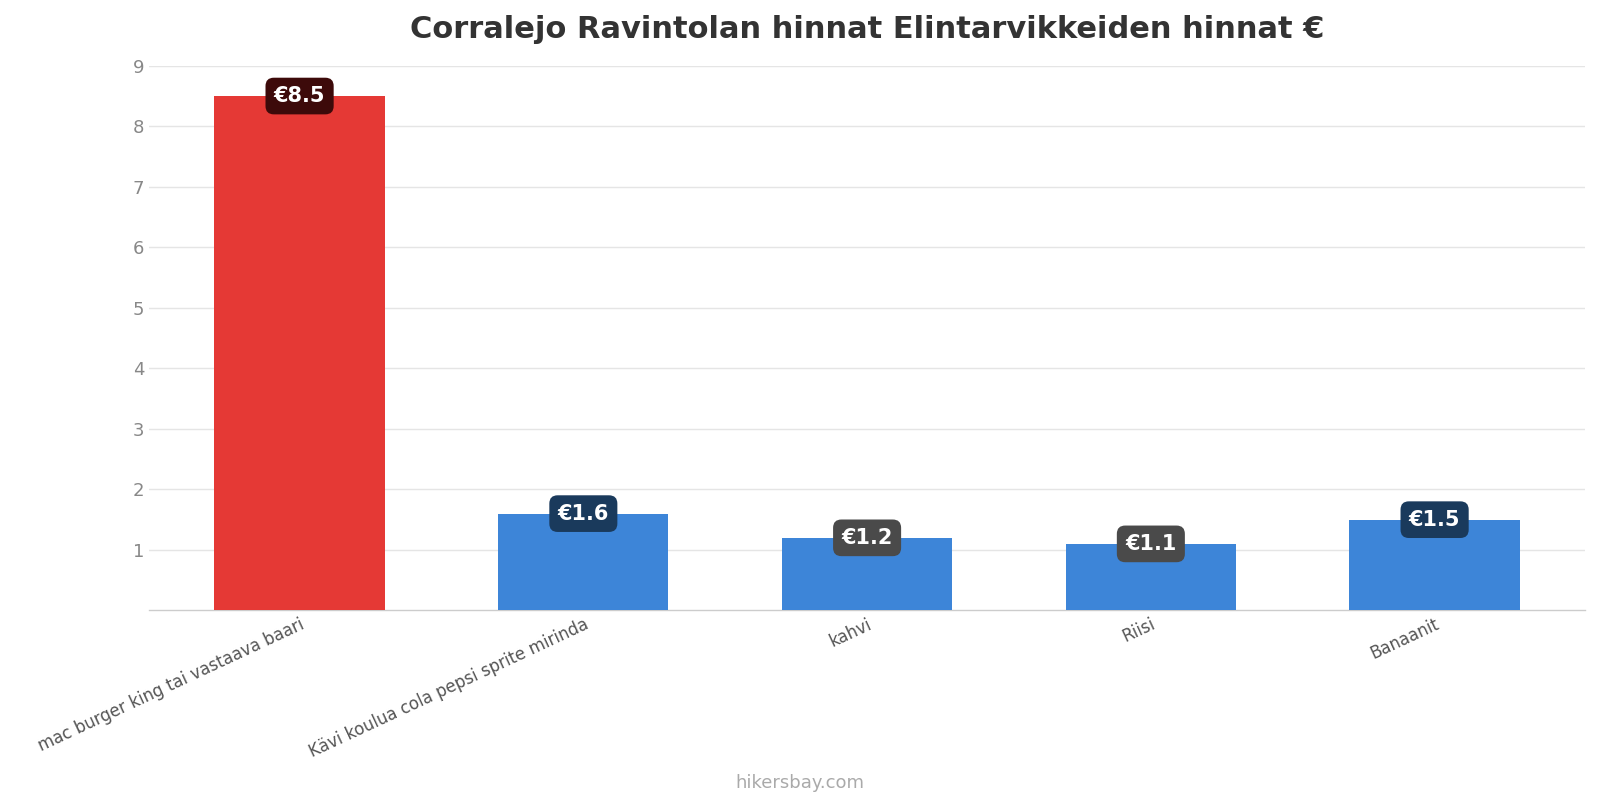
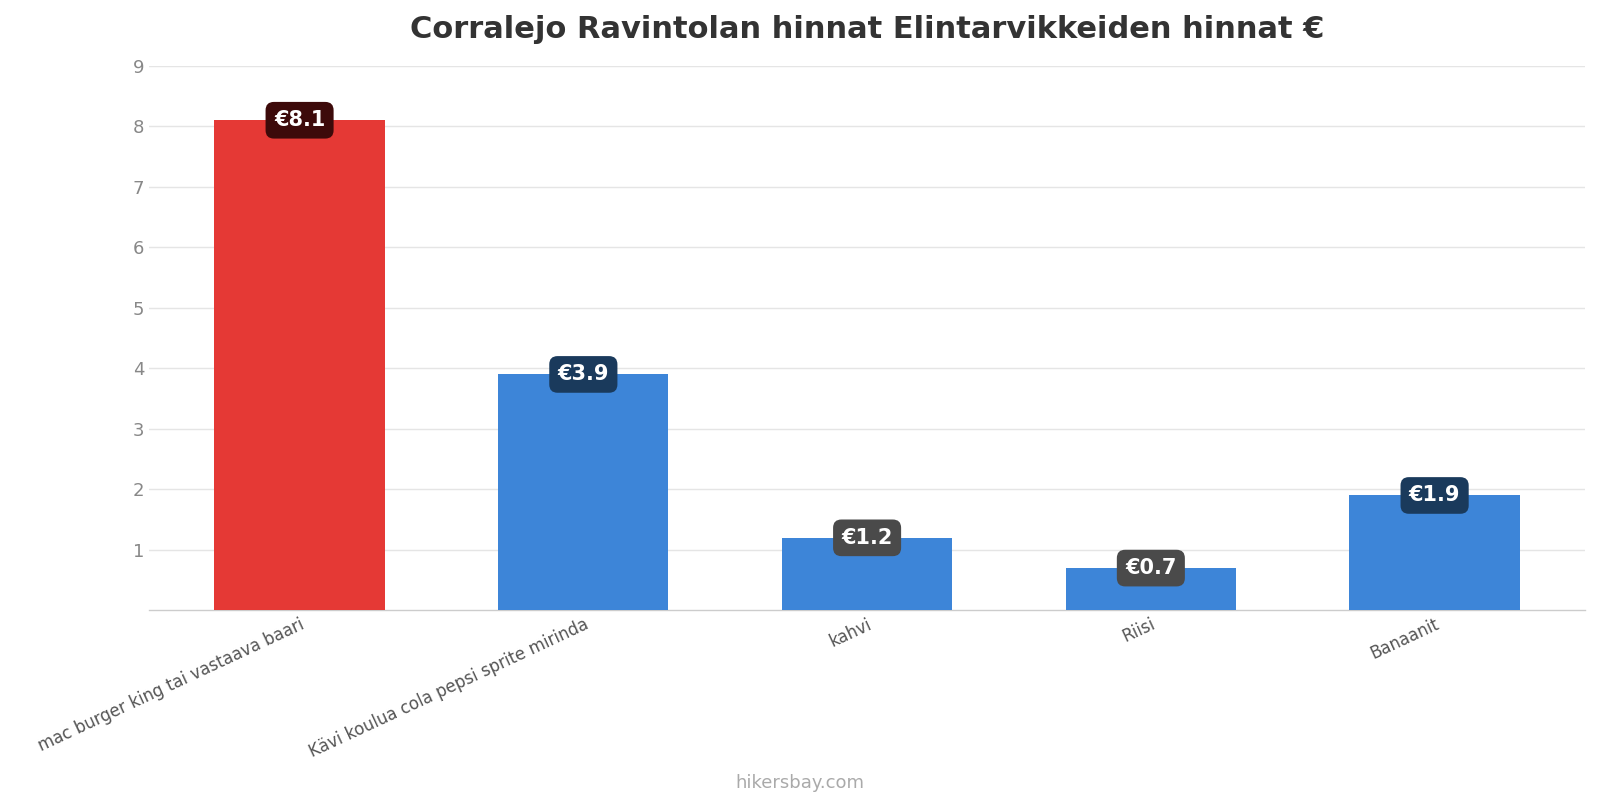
mac burger king tai vastaava baari: €8.5 -> €8.1
Kävi koulua cola pepsi sprite mirinda: €1.6 -> €3.9
Riisi: €1.1 -> €0.7
Banaanit: €1.5 -> €1.9
